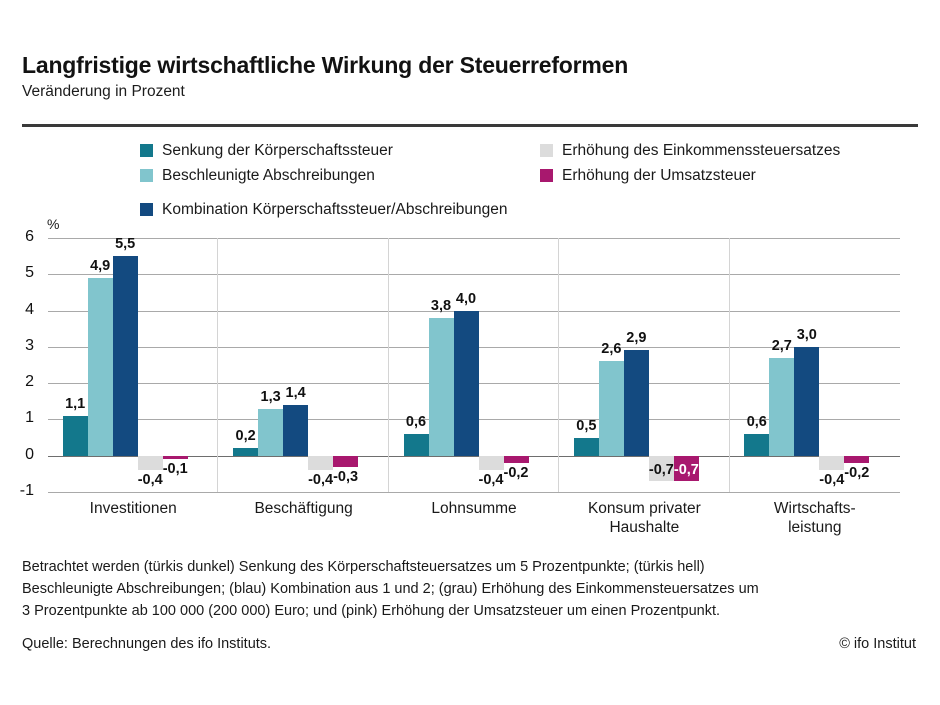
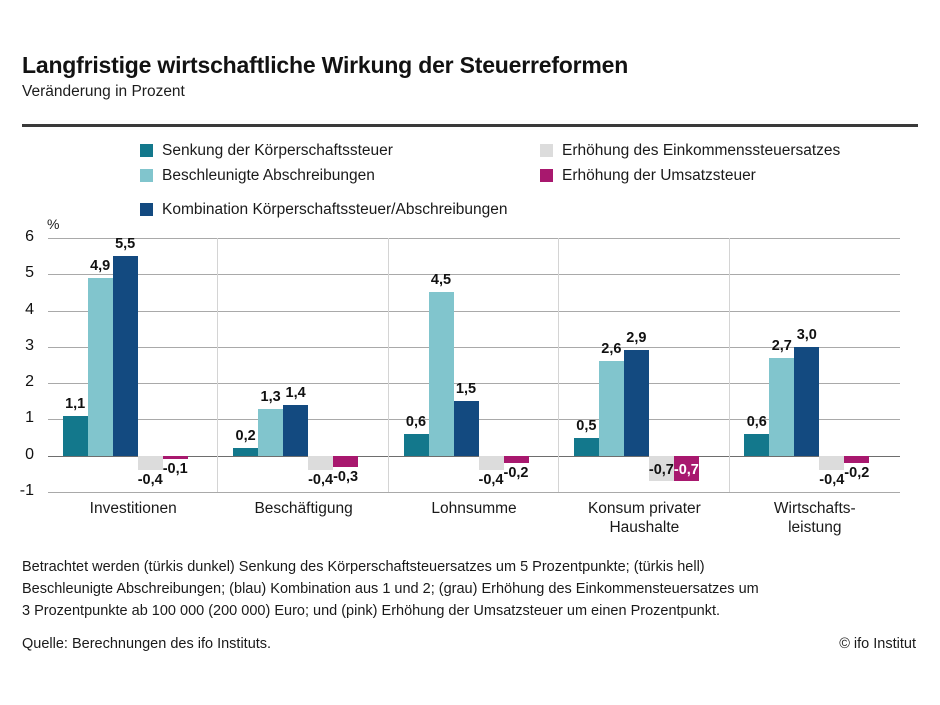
Beschleunigte Abschreibungen/Lohnsumme: 3,8 -> 4,5
Kombination Körperschaftssteuer/Abschreibungen/Lohnsumme: 4,0 -> 1,5
